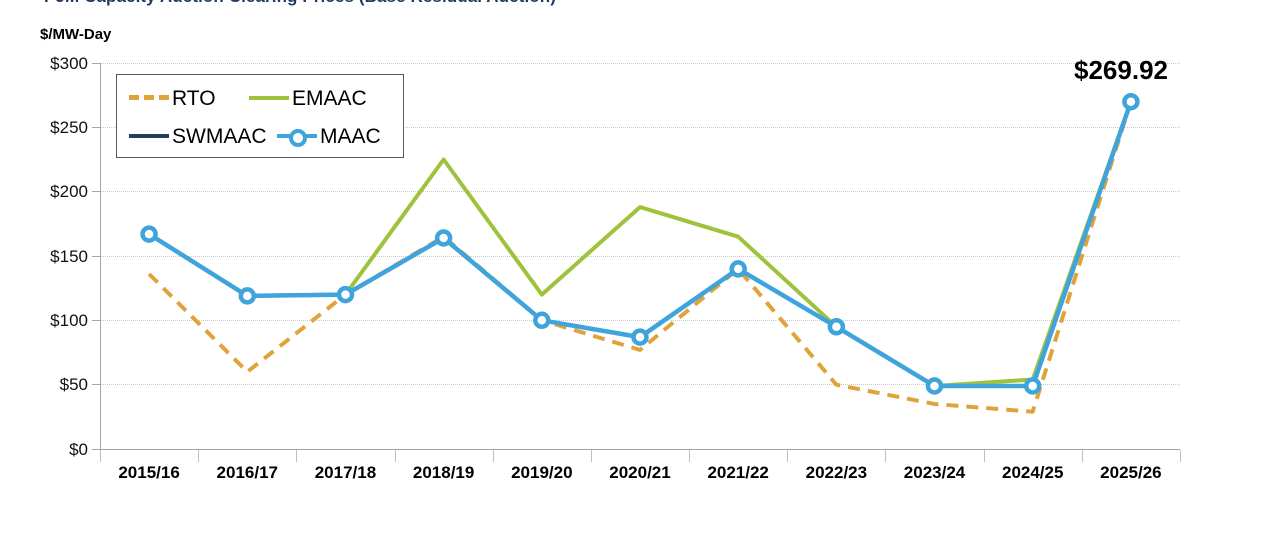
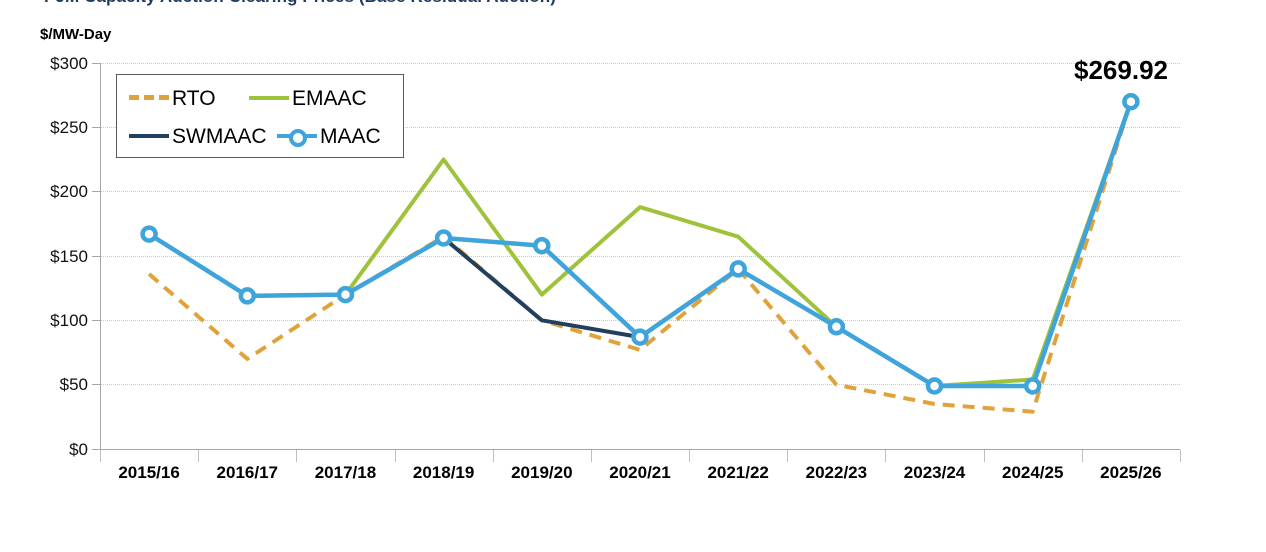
RTO/2016/17: $60 -> $70
MAAC/2019/20: $100 -> $158
